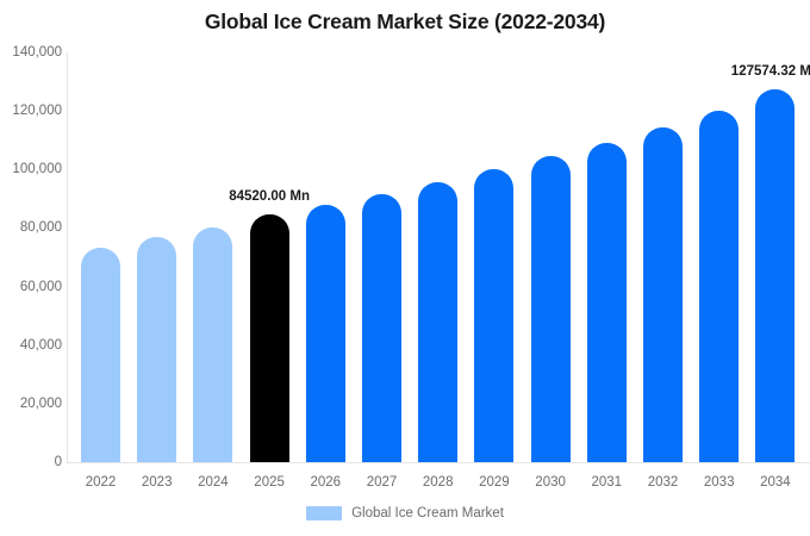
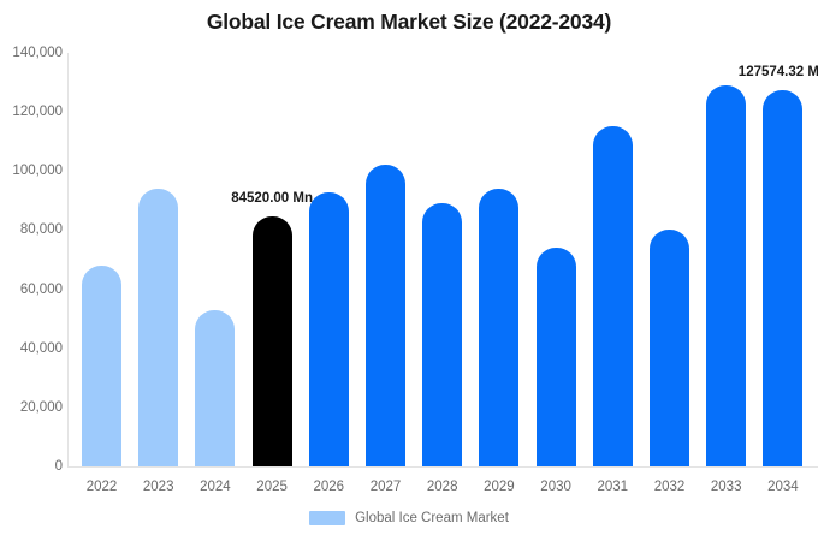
2022: 73000 -> 68000
2023: 77000 -> 94000
2024: 80000 -> 53000
2026: 88000 -> 93000
2027: 92000 -> 102000
2028: 96000 -> 89000
2029: 100000 -> 94000
2030: 104000 -> 74000
2031: 109000 -> 115000
2032: 114000 -> 80000
2033: 120000 -> 129000
